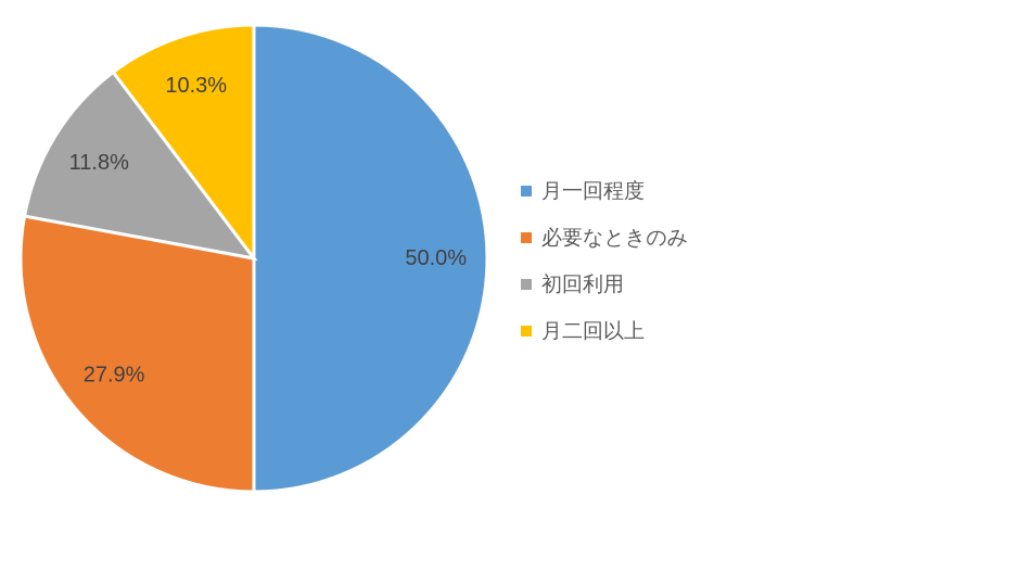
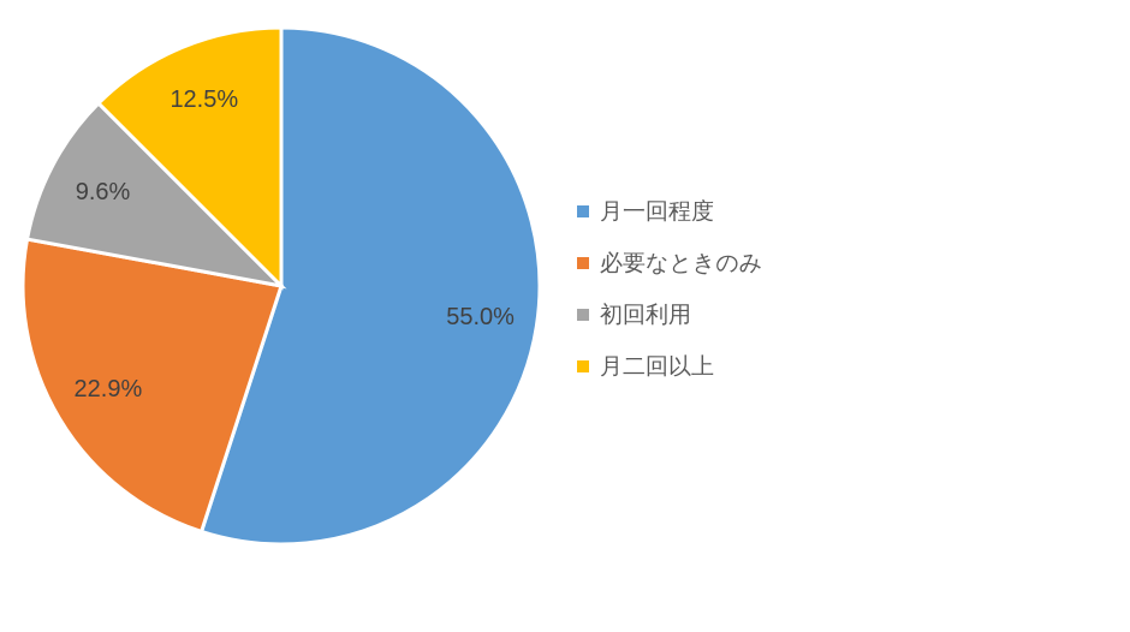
月一回程度: 50.0% -> 55.0%
必要なときのみ: 27.9% -> 22.9%
初回利用: 11.8% -> 9.6%
月二回以上: 10.3% -> 12.5%
